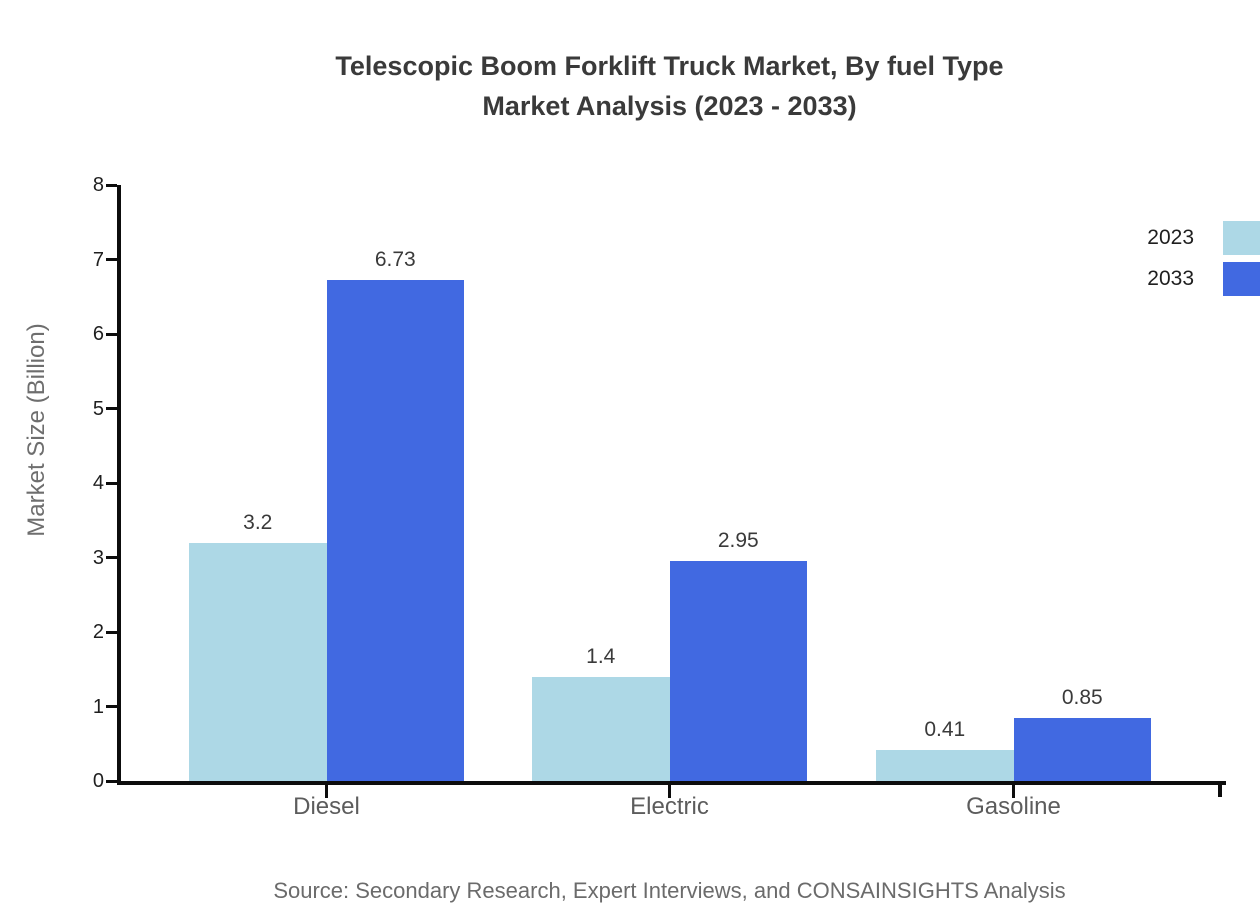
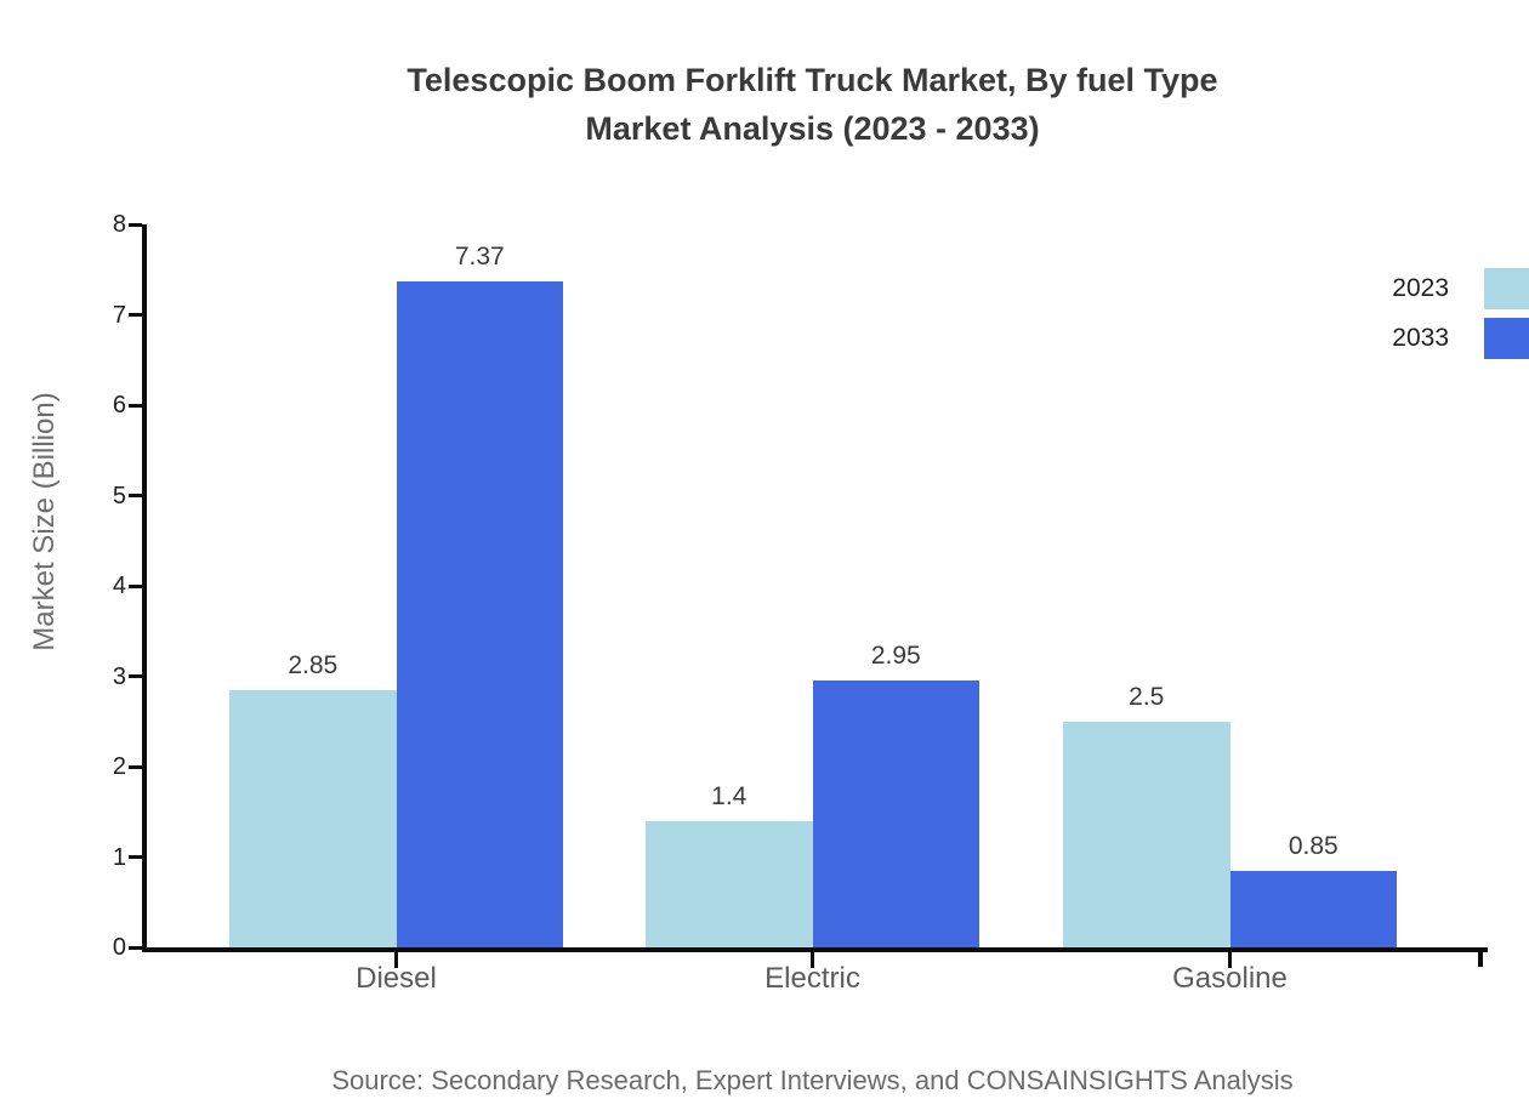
2023/Diesel: 3.2 -> 2.85
2033/Diesel: 6.73 -> 7.37
2023/Gasoline: 0.41 -> 2.5
